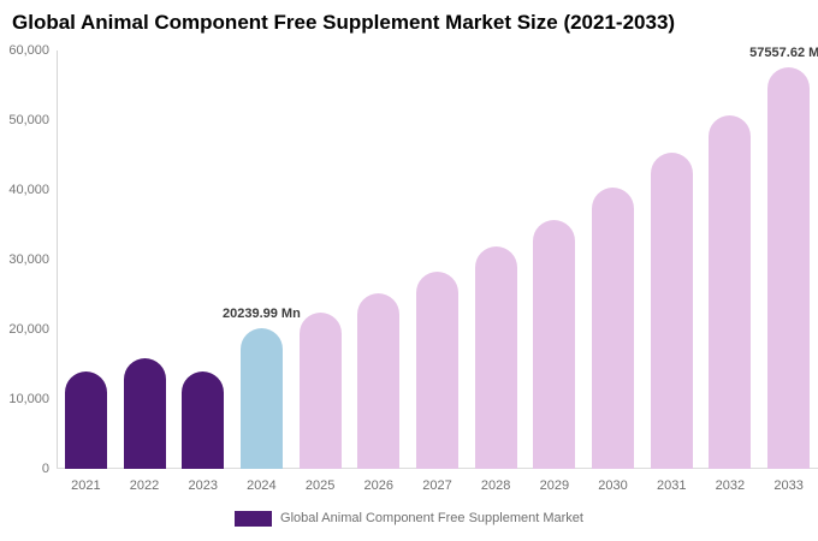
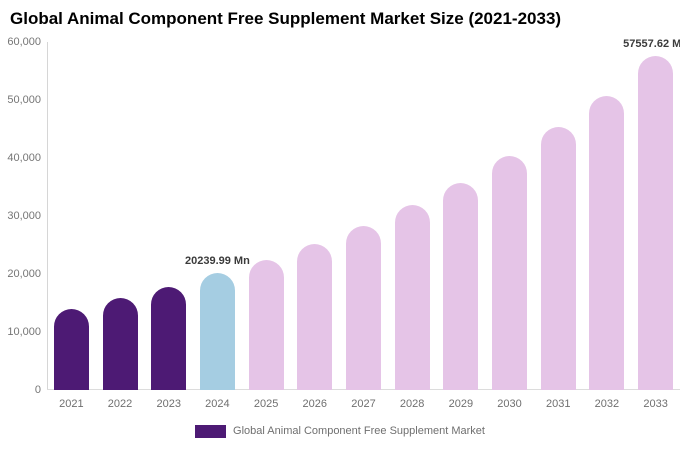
2023: 14000 -> 18000
